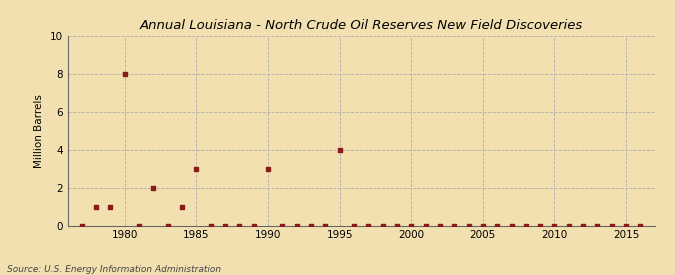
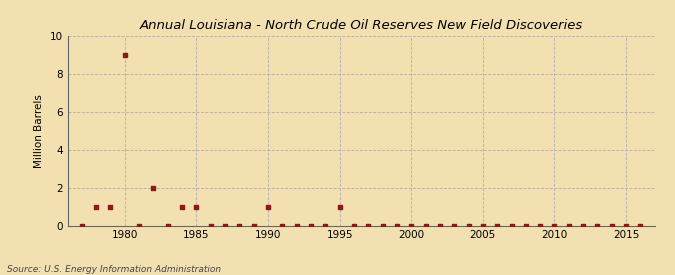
1980: 8 -> 9
1985: 3 -> 1
1990: 3 -> 1
1995: 4 -> 1
